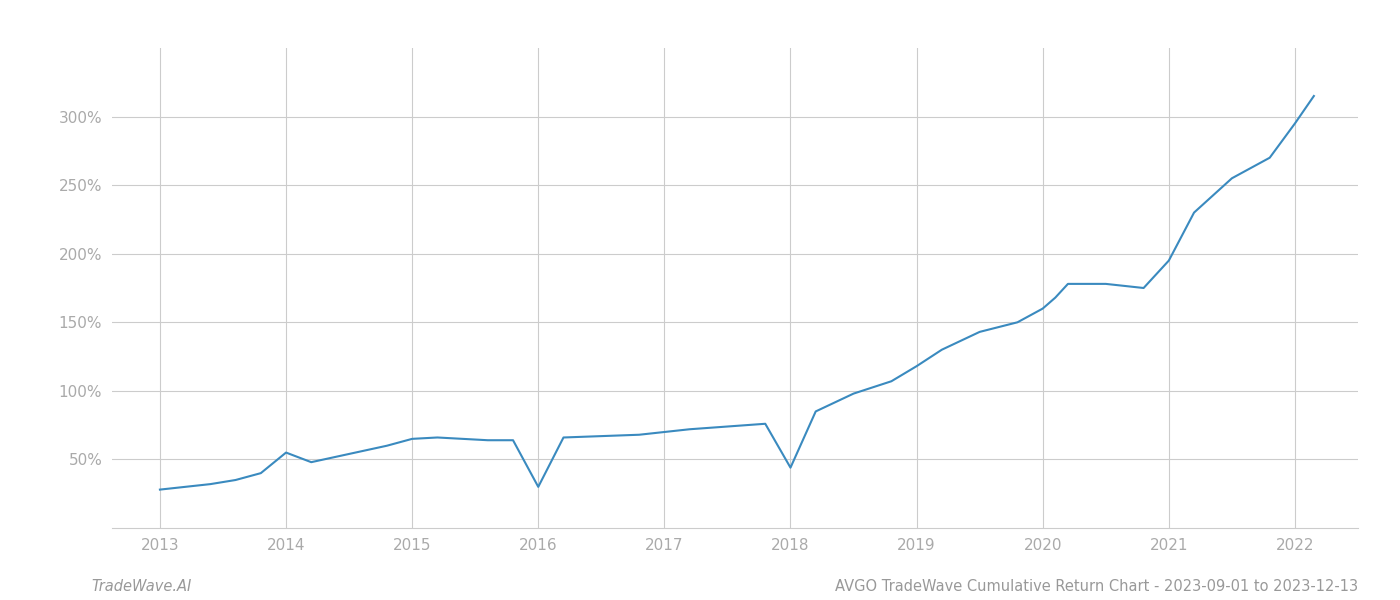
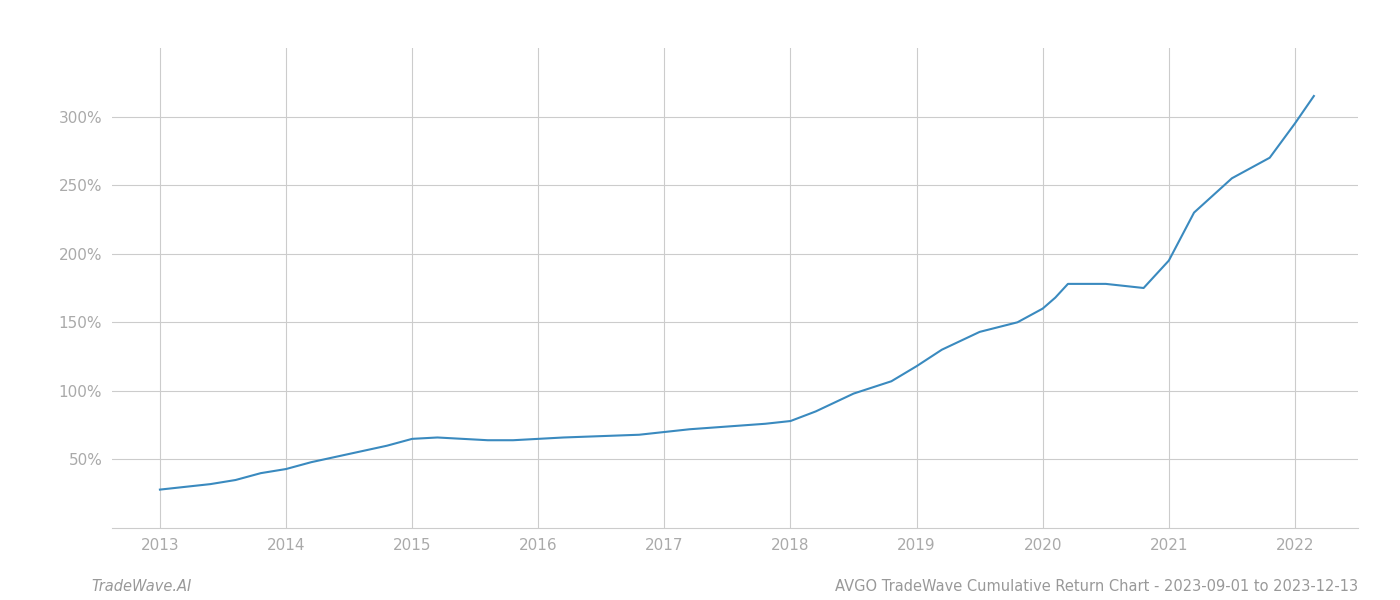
2014: 55% -> 43%
2016: 30% -> 65%
2018: 44% -> 78%
